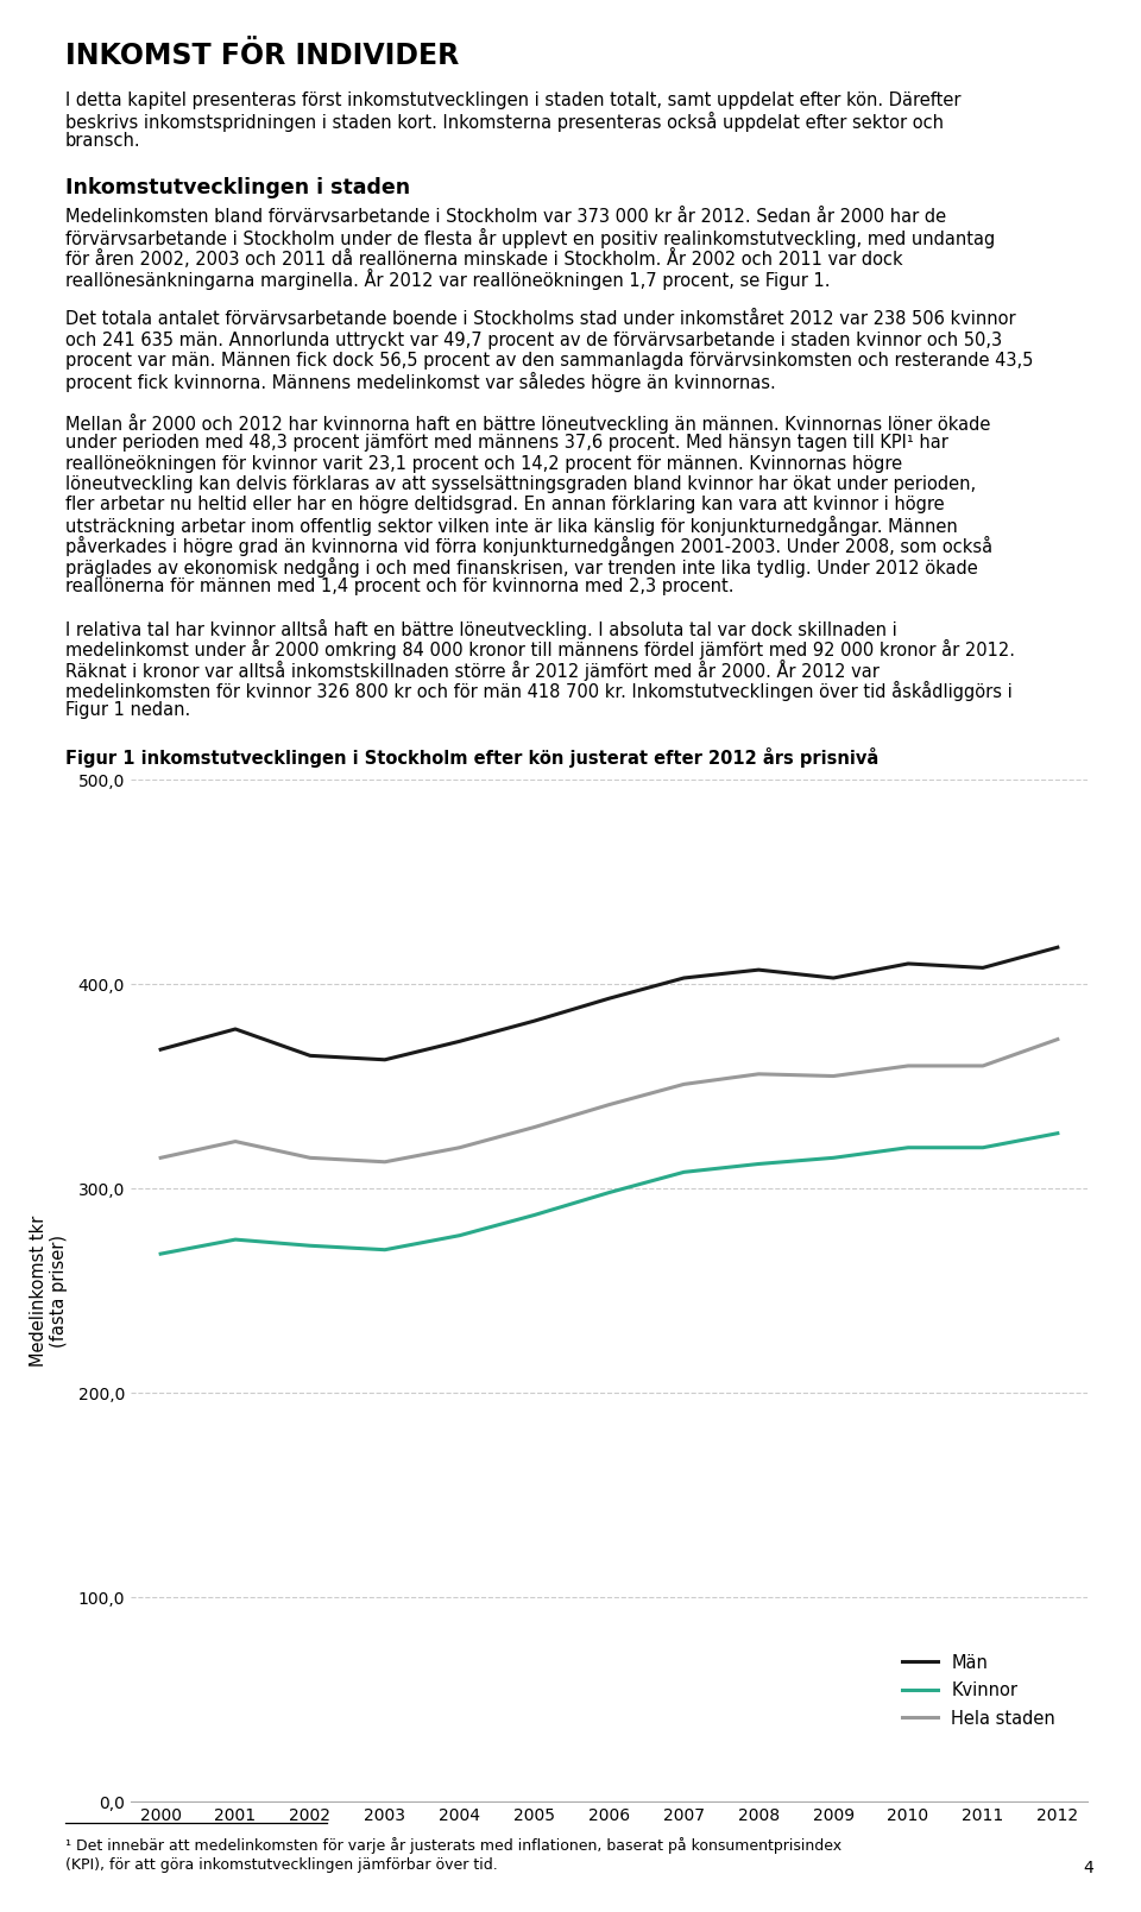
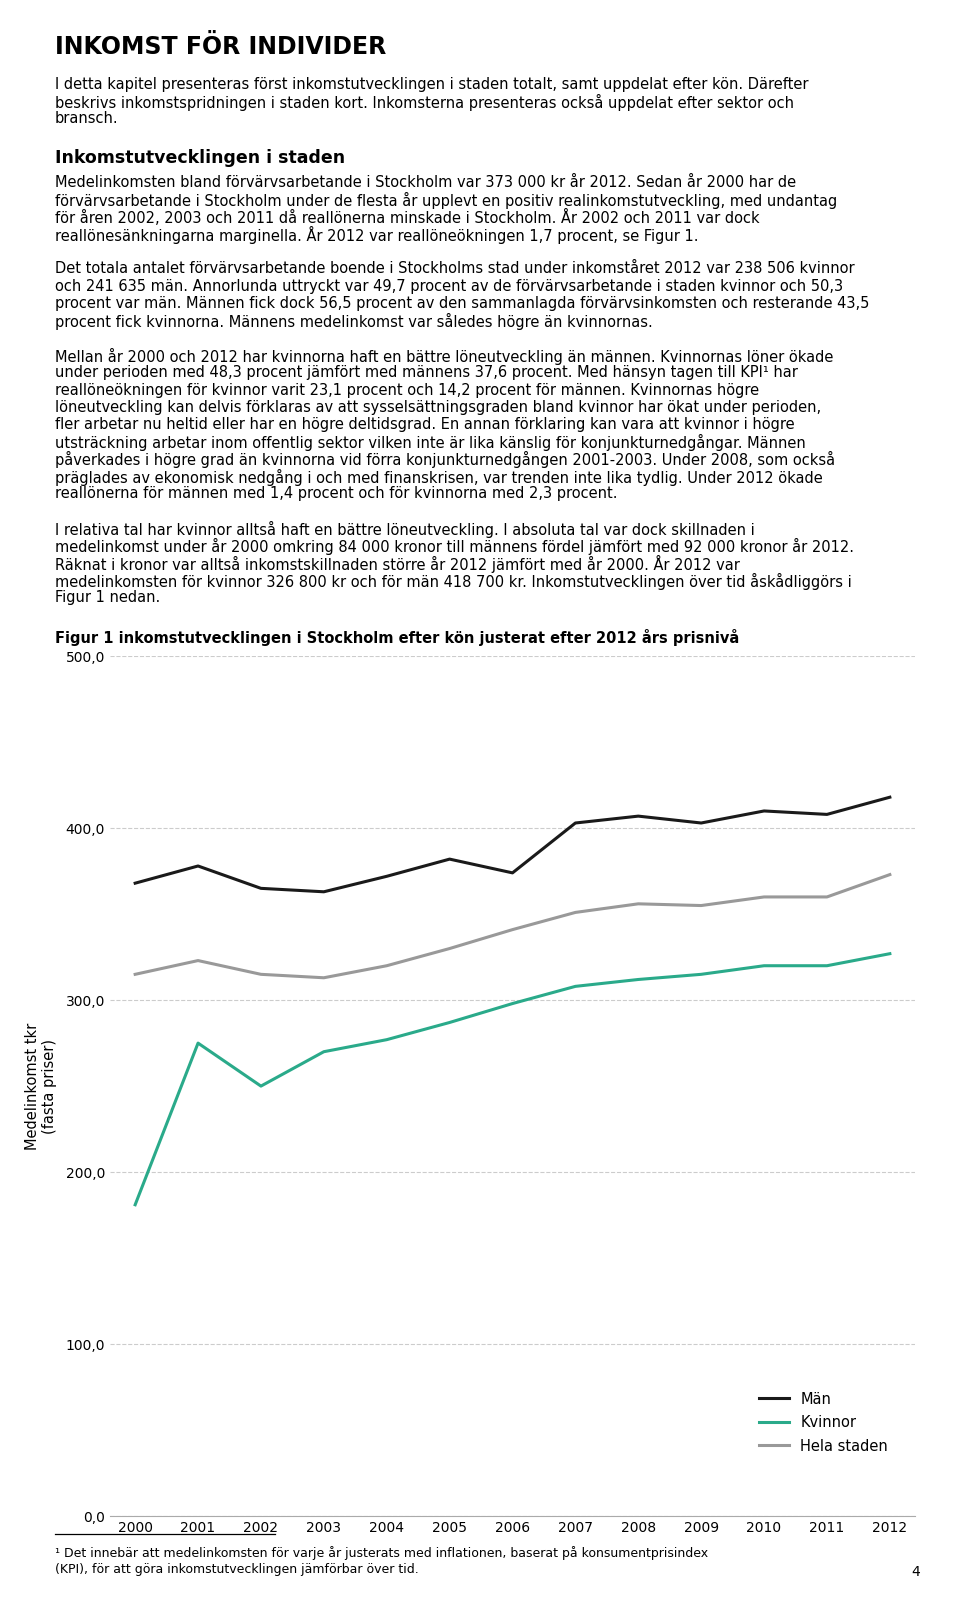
Kvinnor/2000: 268 -> 181
Kvinnor/2002: 272 -> 250
Män/2006: 393 -> 374
